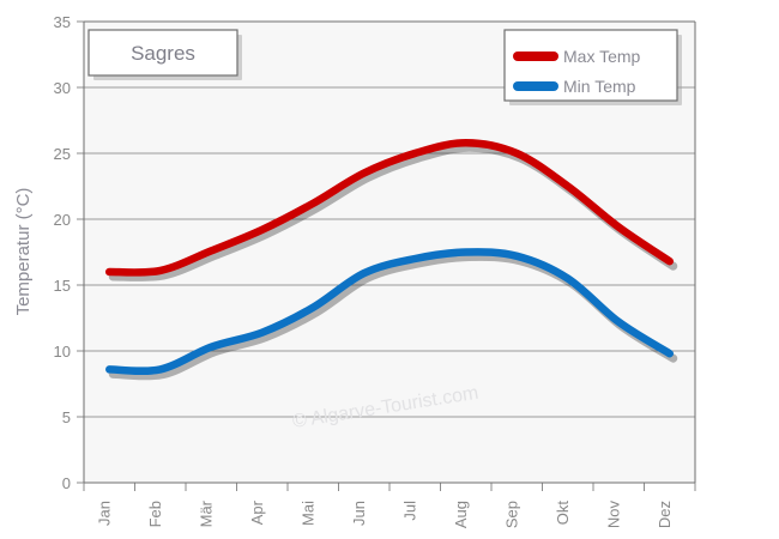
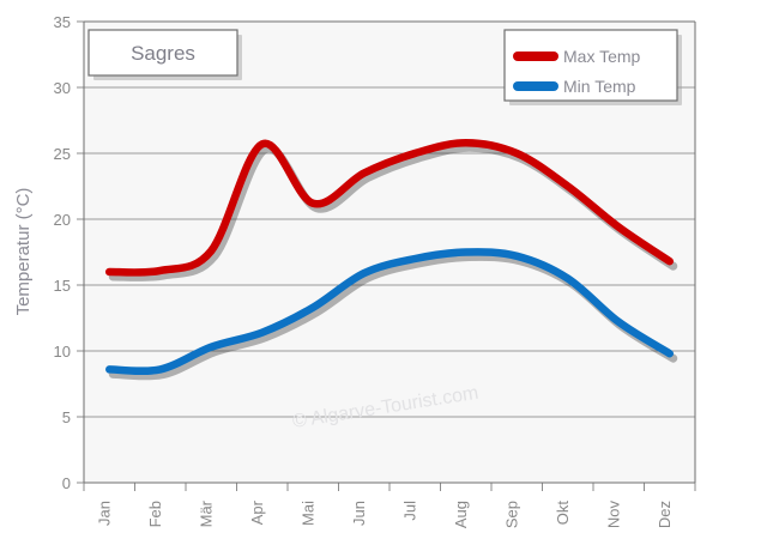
Max Temp/Apr: 19.2 -> 25.7
